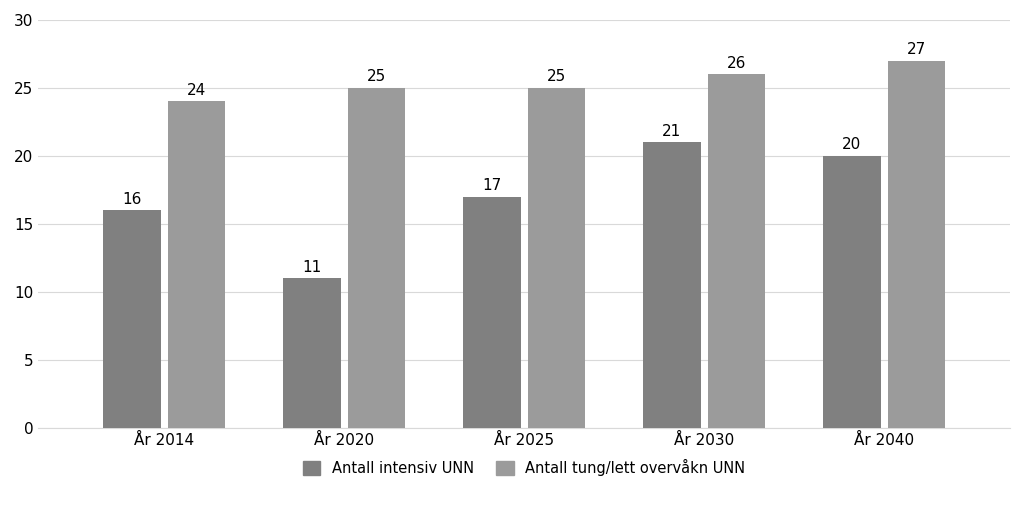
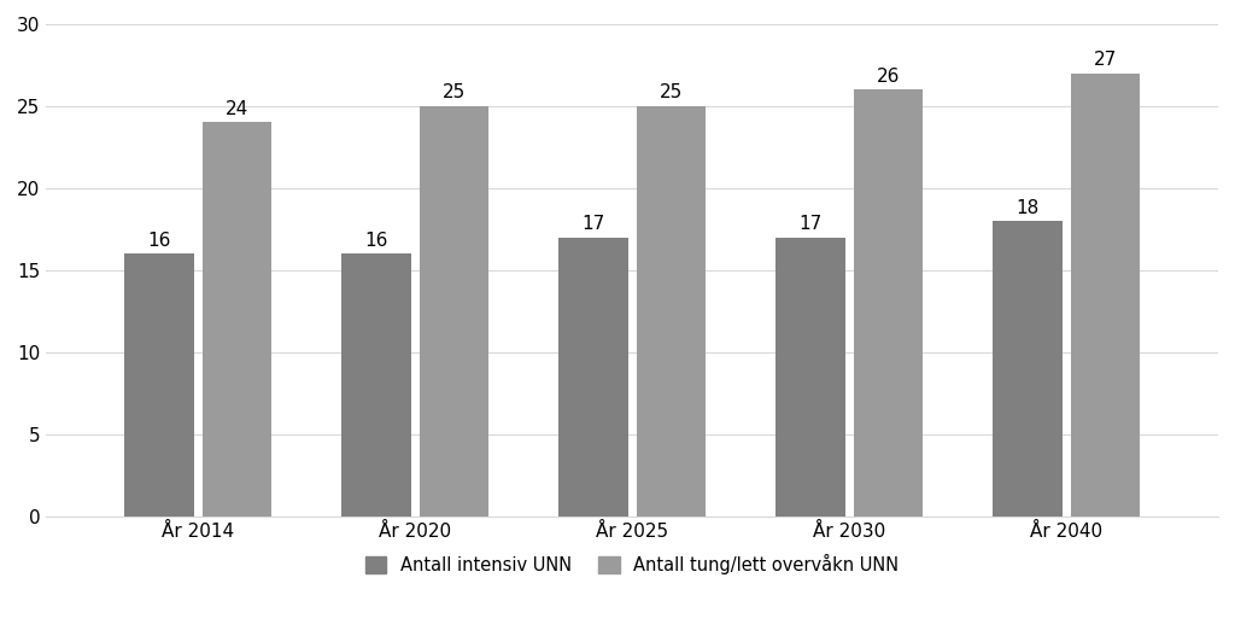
Antall intensiv UNN/År 2020: 11 -> 16
Antall intensiv UNN/År 2030: 21 -> 17
Antall intensiv UNN/År 2040: 20 -> 18
